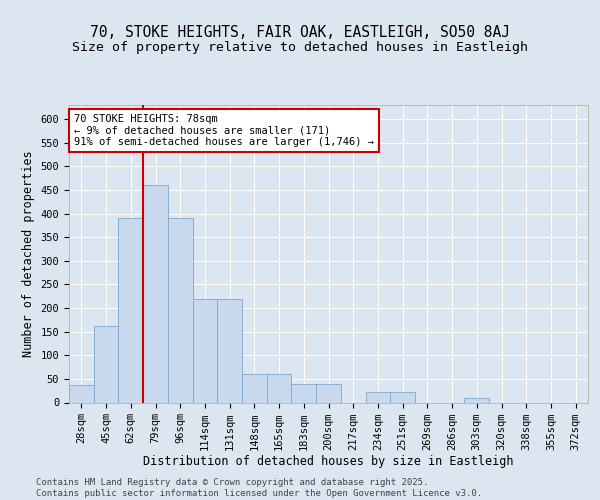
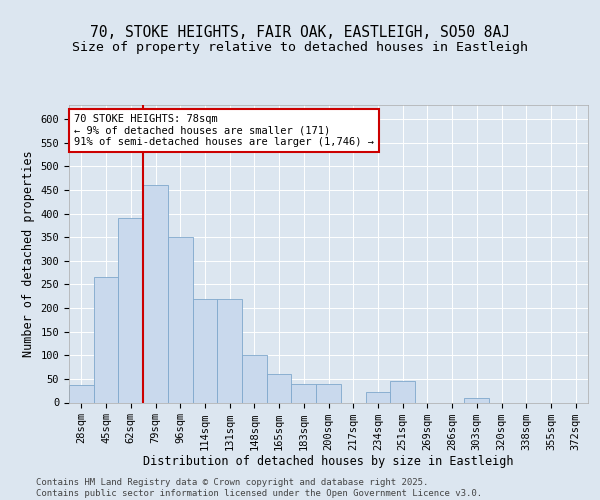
45sqm: 163 -> 265
96sqm: 390 -> 350
148sqm: 60 -> 100
251sqm: 22 -> 45
